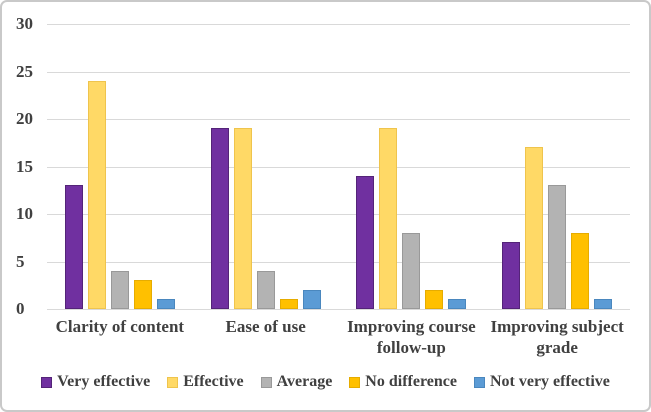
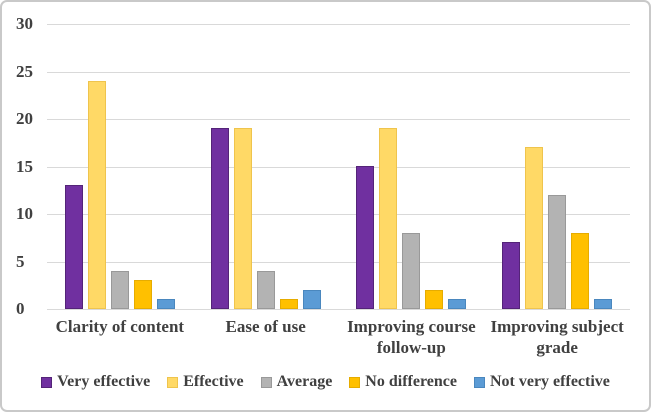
Very effective/Improving course follow-up: 14 -> 15
Average/Improving subject grade: 13 -> 12
